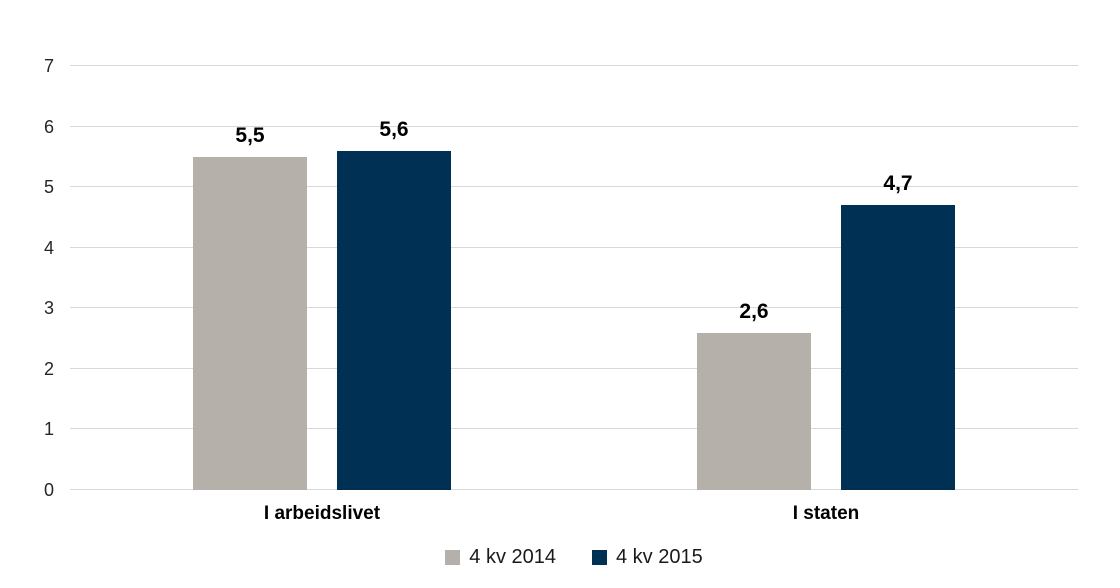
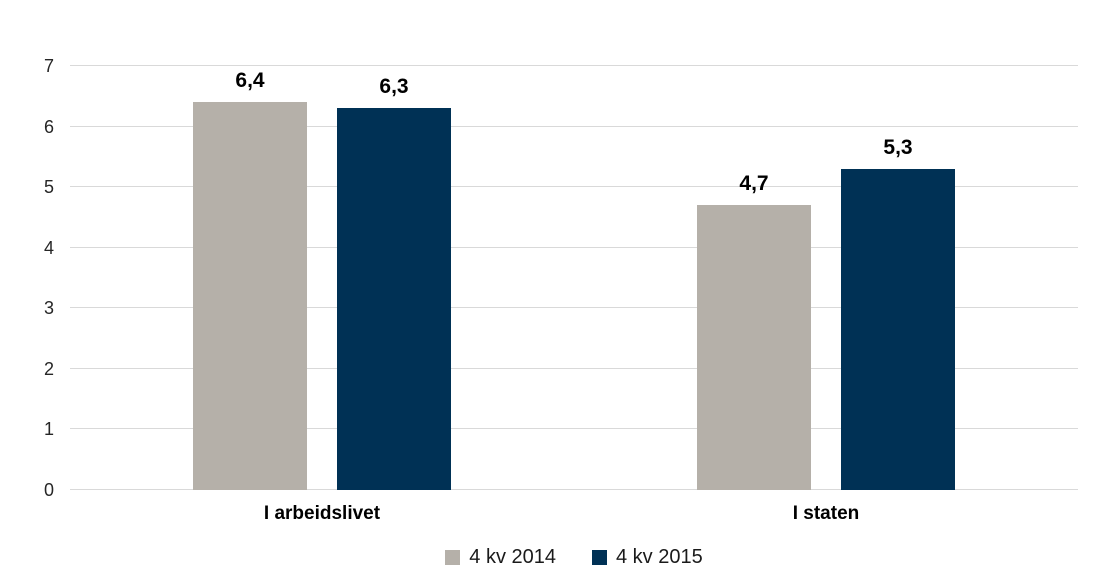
4 kv 2014/I arbeidslivet: 5,5 -> 6,4
4 kv 2015/I arbeidslivet: 5,6 -> 6,3
4 kv 2014/I staten: 2,6 -> 4,7
4 kv 2015/I staten: 4,7 -> 5,3
